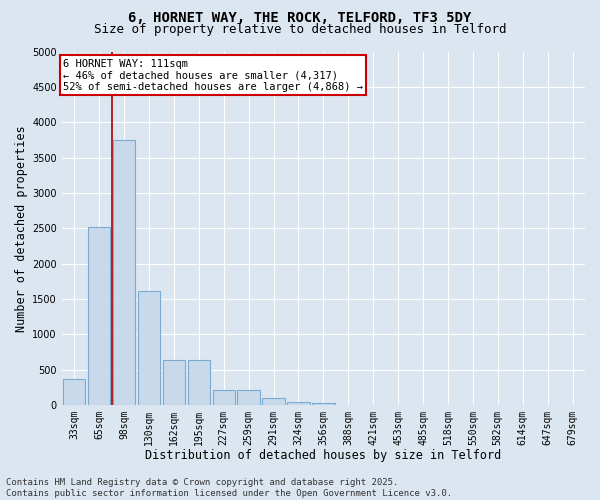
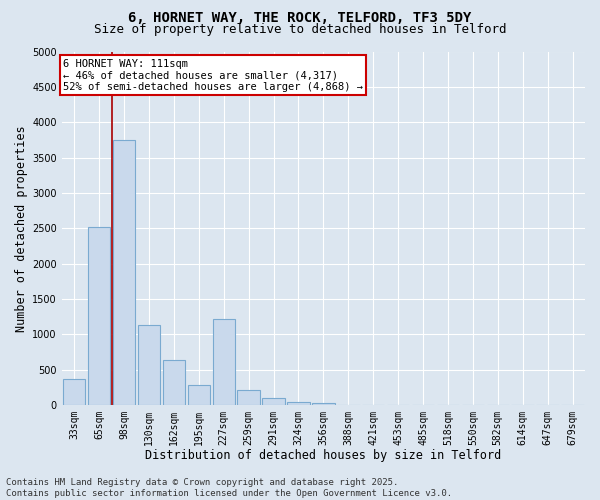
130sqm: 1620 -> 1140
195sqm: 640 -> 280
227sqm: 220 -> 1220
